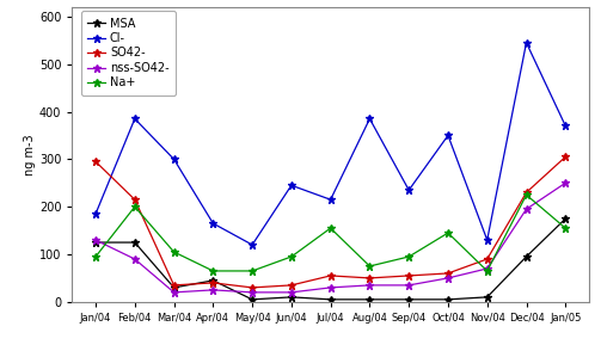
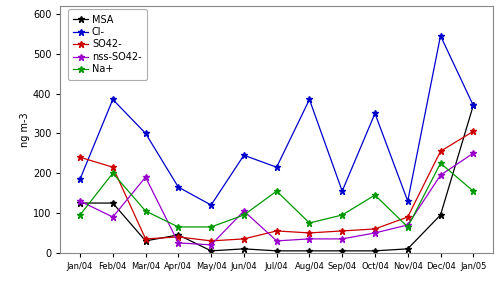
SO42-/Jan/04: 295 -> 240
nss-SO42-/Mar/04: 20 -> 190
nss-SO42-/Jun/04: 20 -> 105
Cl-/Sep/04: 235 -> 155
SO42-/Dec/04: 230 -> 255
MSA/Jan/05: 175 -> 370
